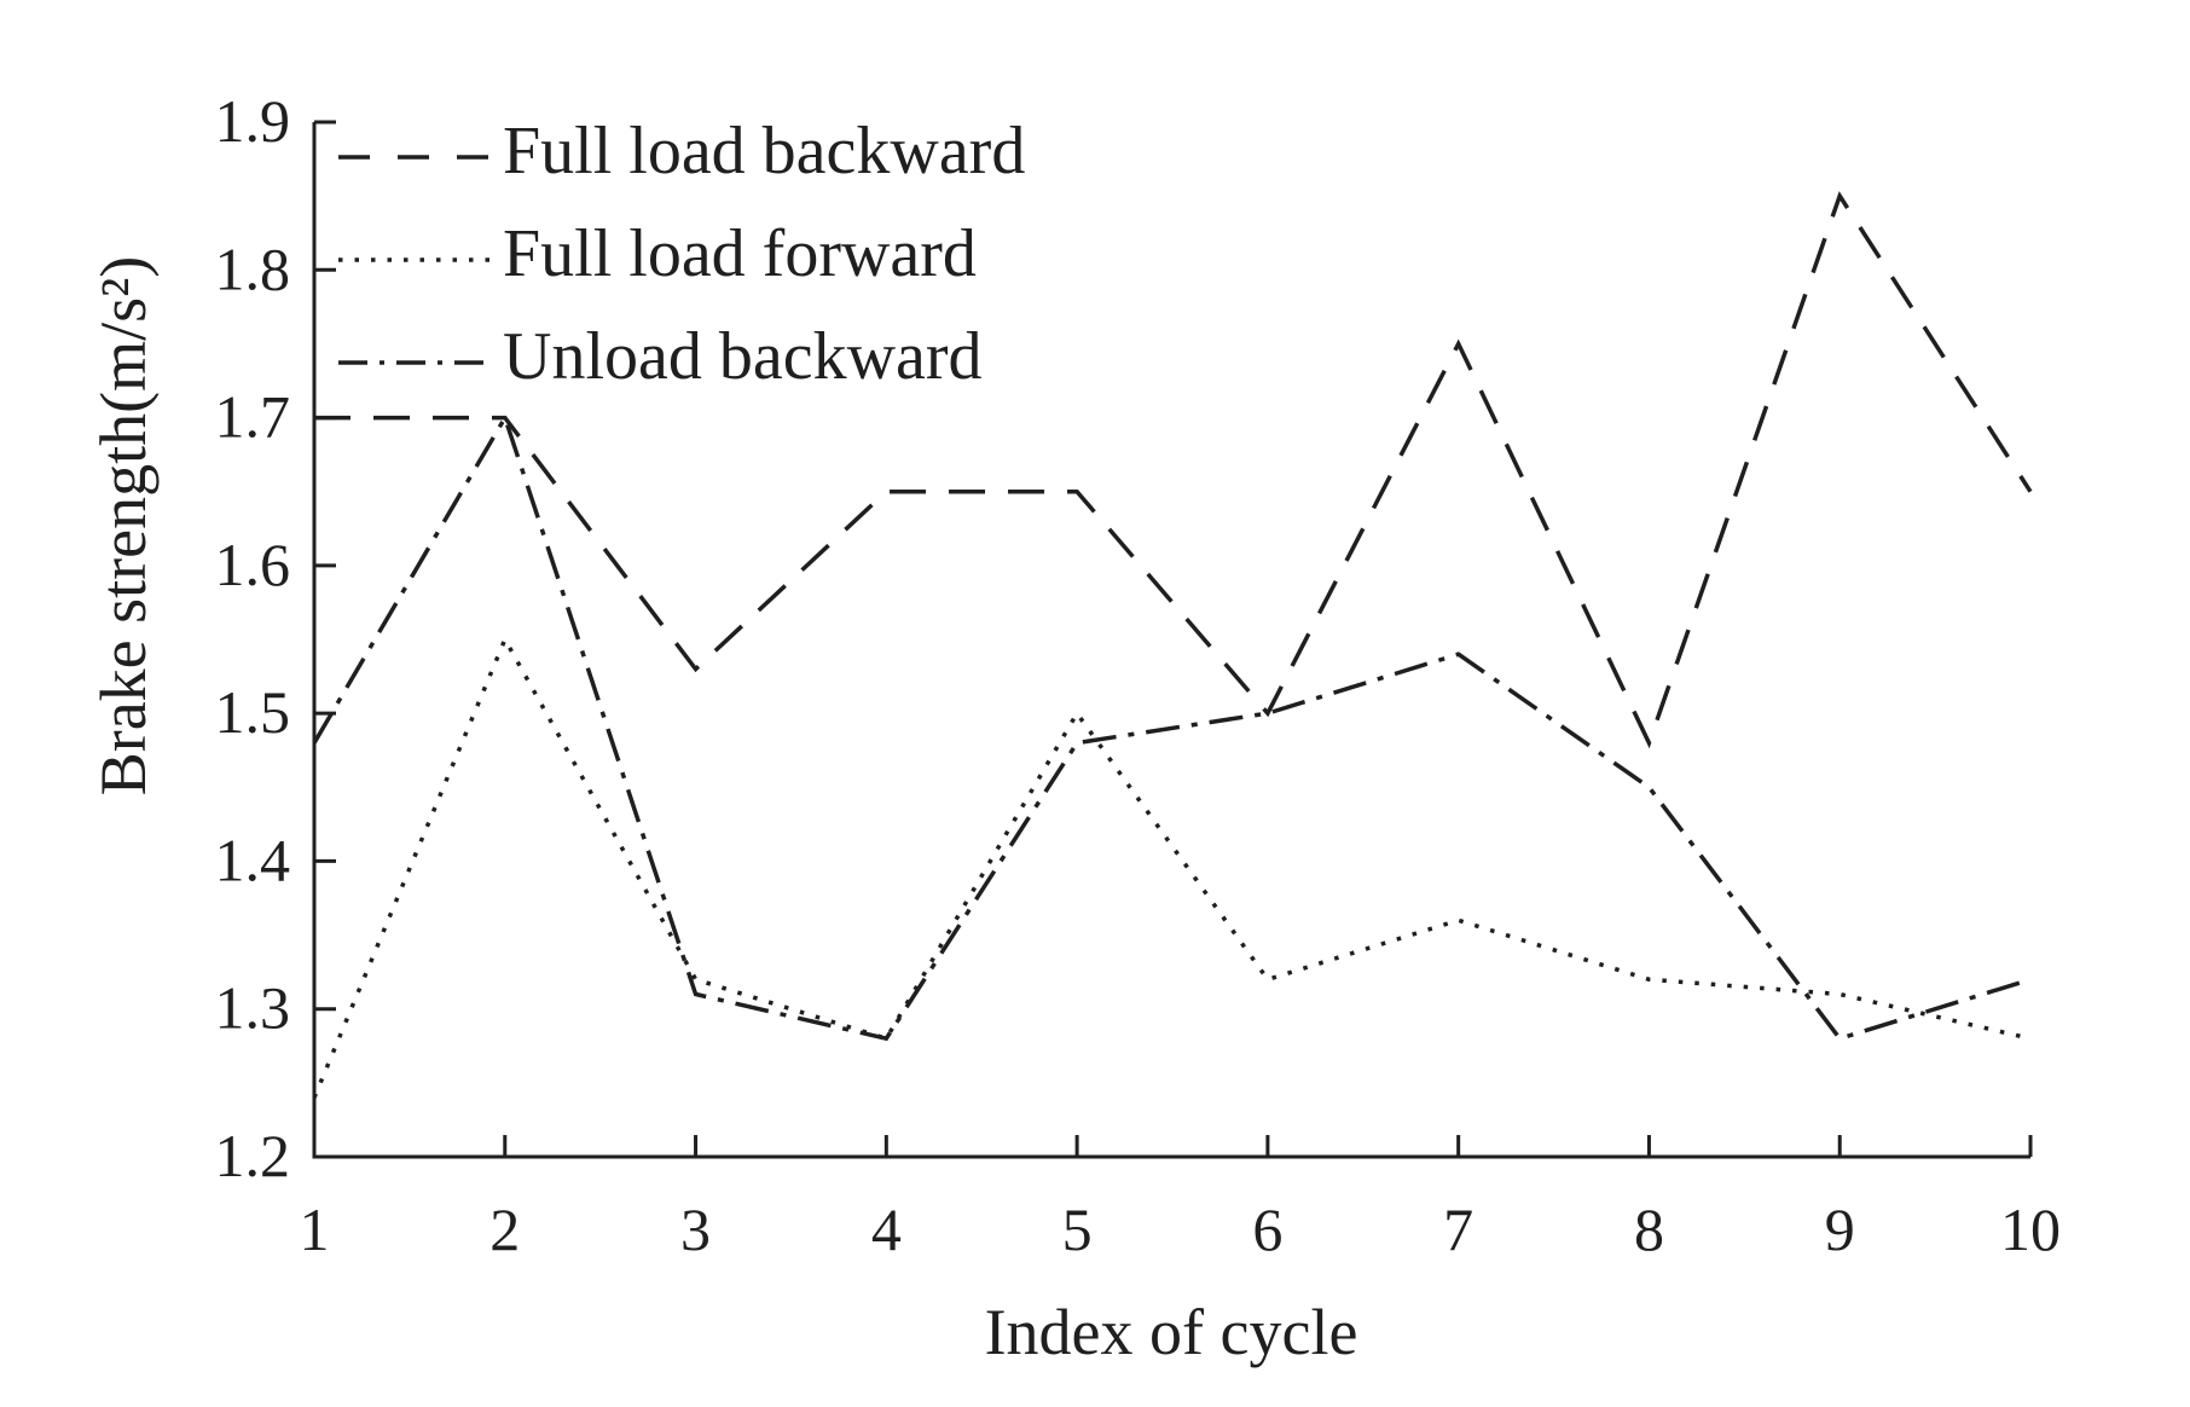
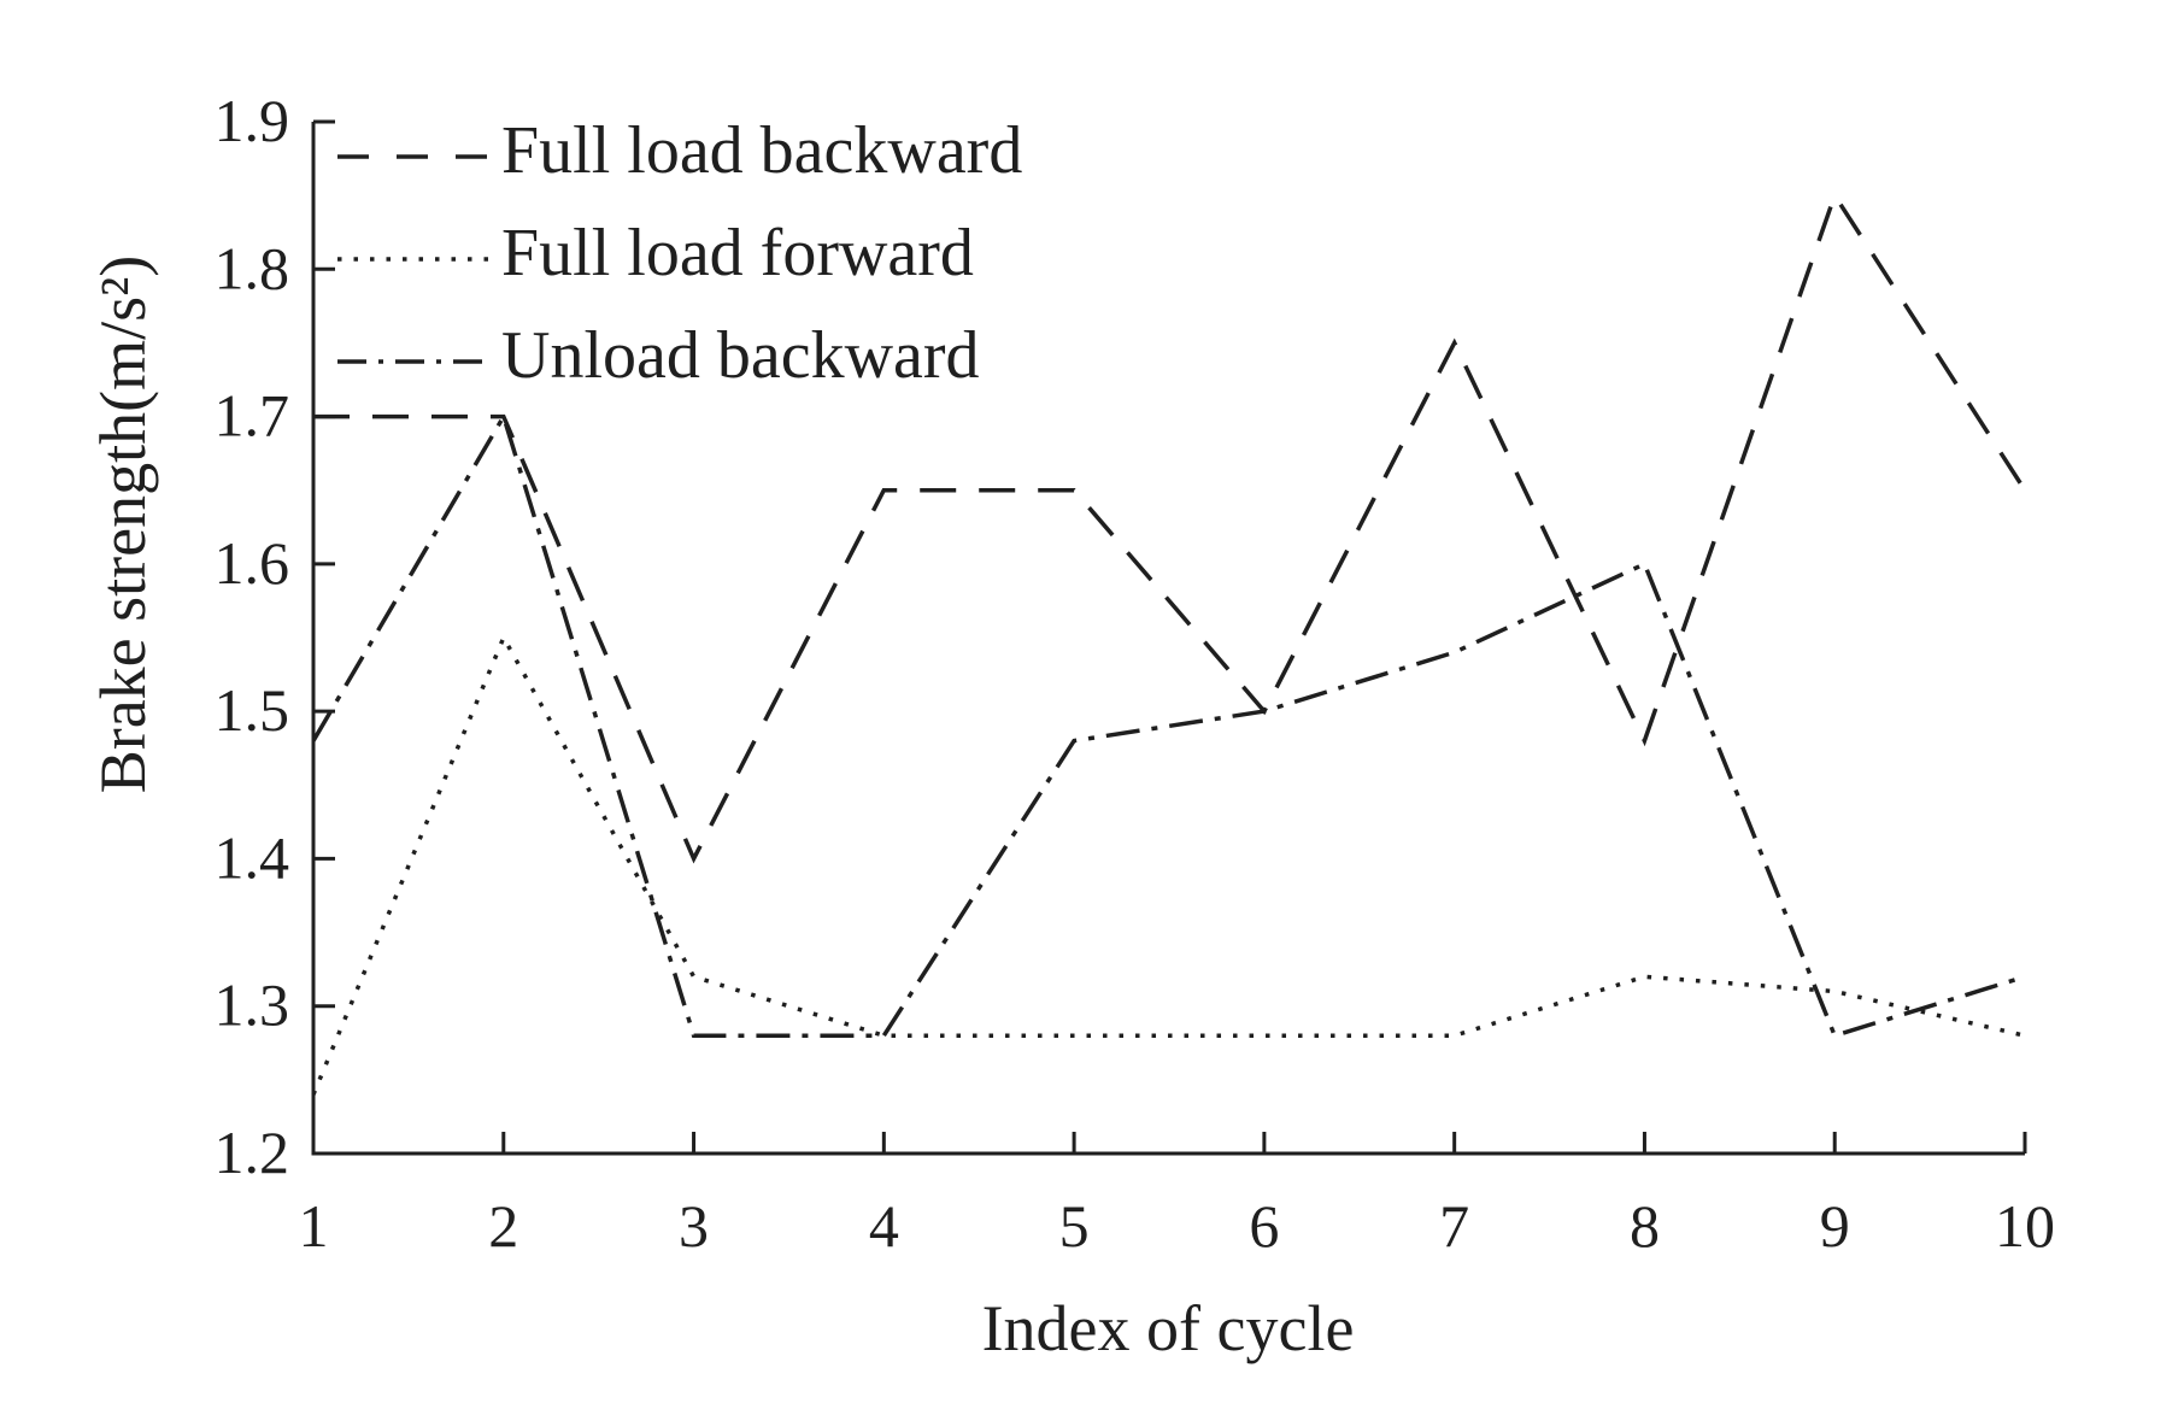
Full load backward/3: 1.53 -> 1.40
Unload backward/3: 1.31 -> 1.28
Full load forward/5: 1.50 -> 1.28
Full load forward/6: 1.32 -> 1.28
Full load forward/7: 1.36 -> 1.28
Unload backward/8: 1.45 -> 1.60
